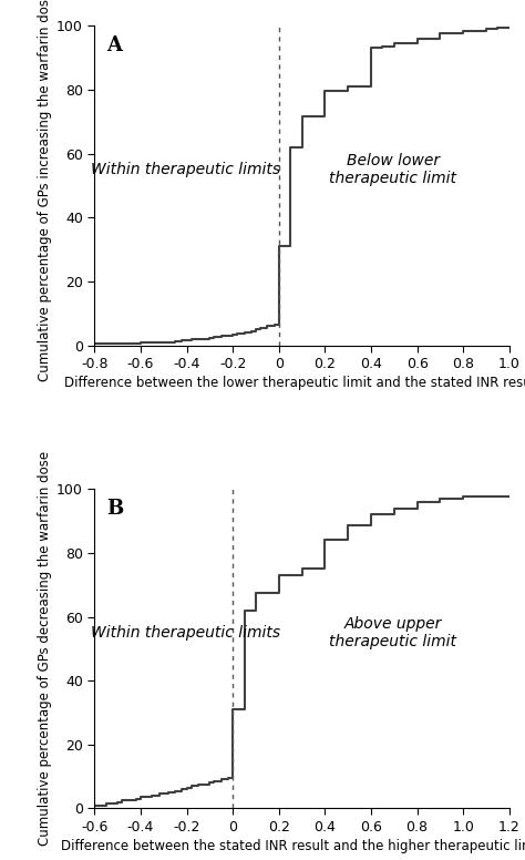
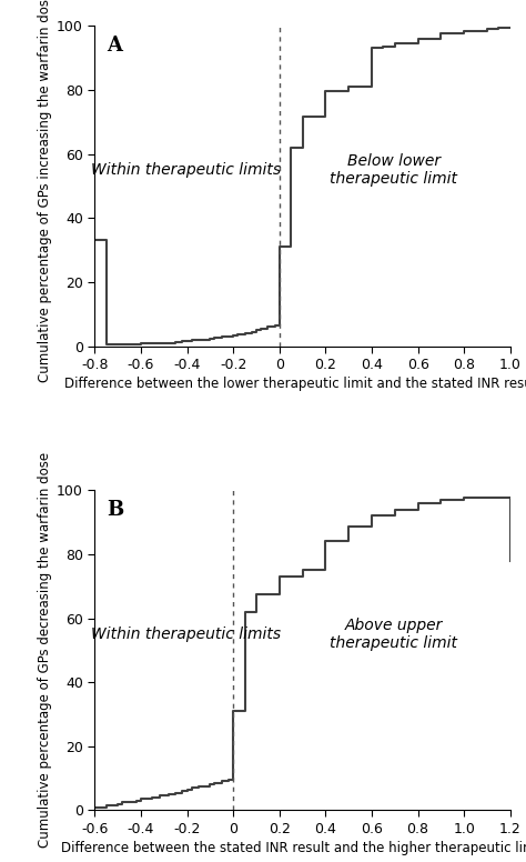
-0.8: 0.5 -> 33.0
1.2: 97.5 -> 78.0
